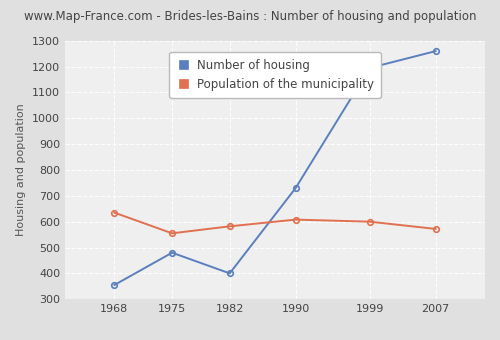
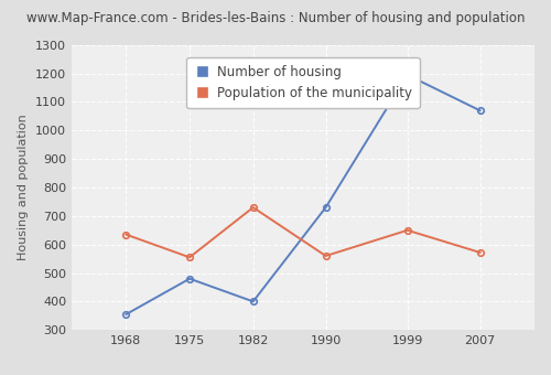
Population of the municipality/1982: 582 -> 730
Population of the municipality/1990: 608 -> 560
Population of the municipality/1999: 600 -> 650
Number of housing/2007: 1260 -> 1070
